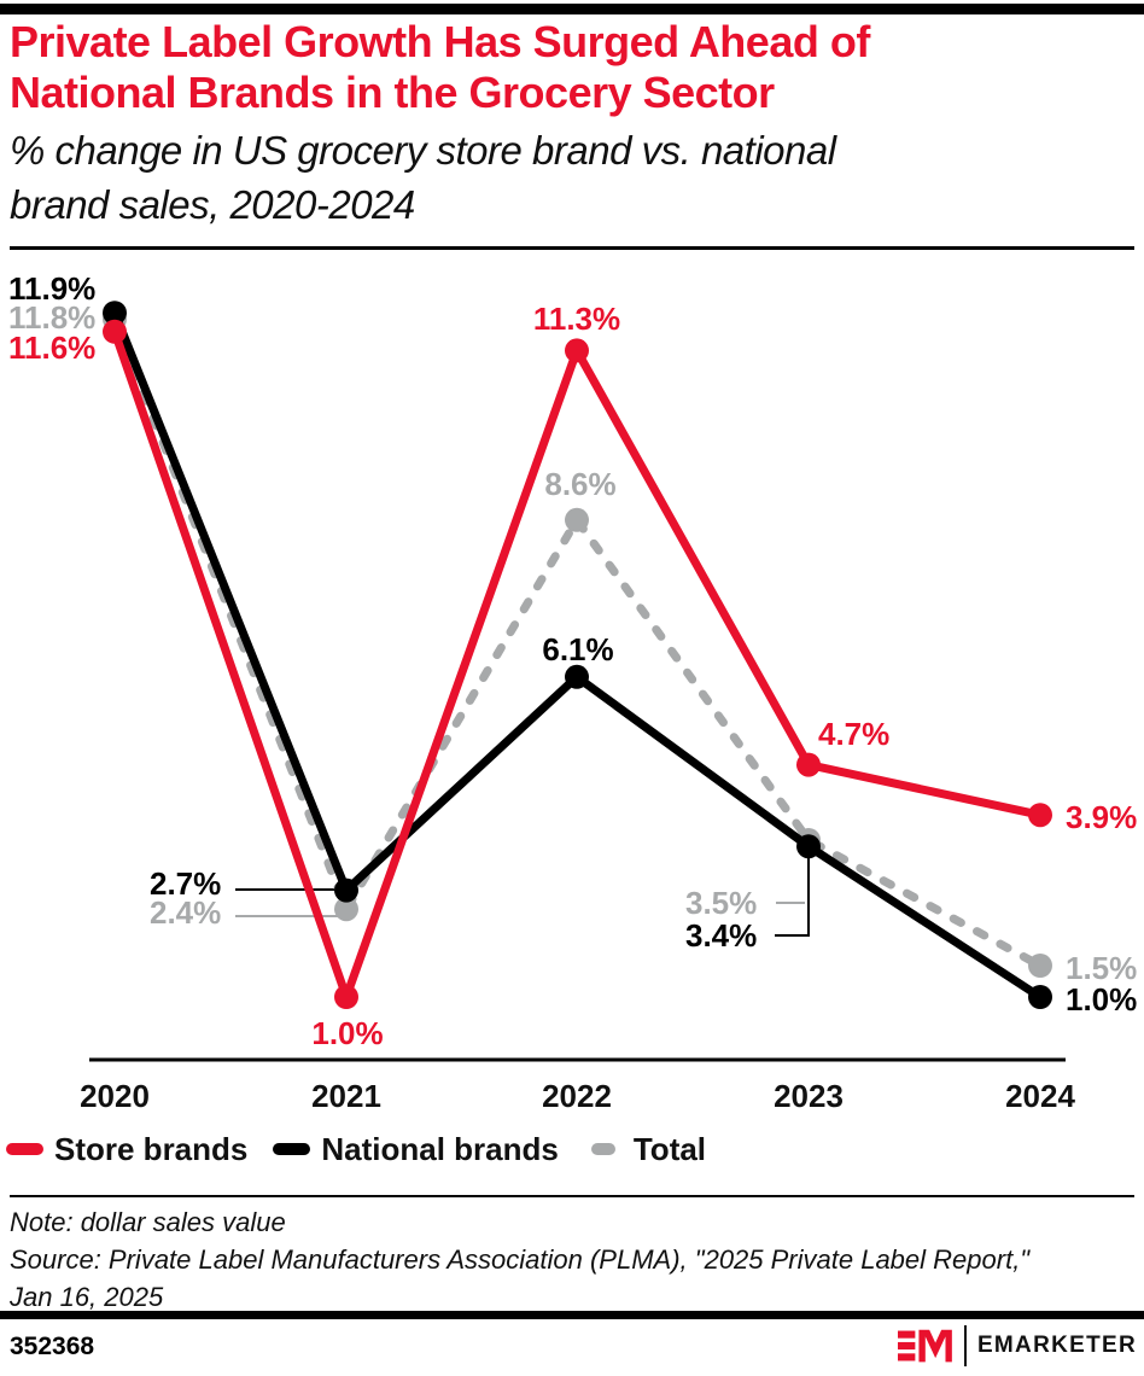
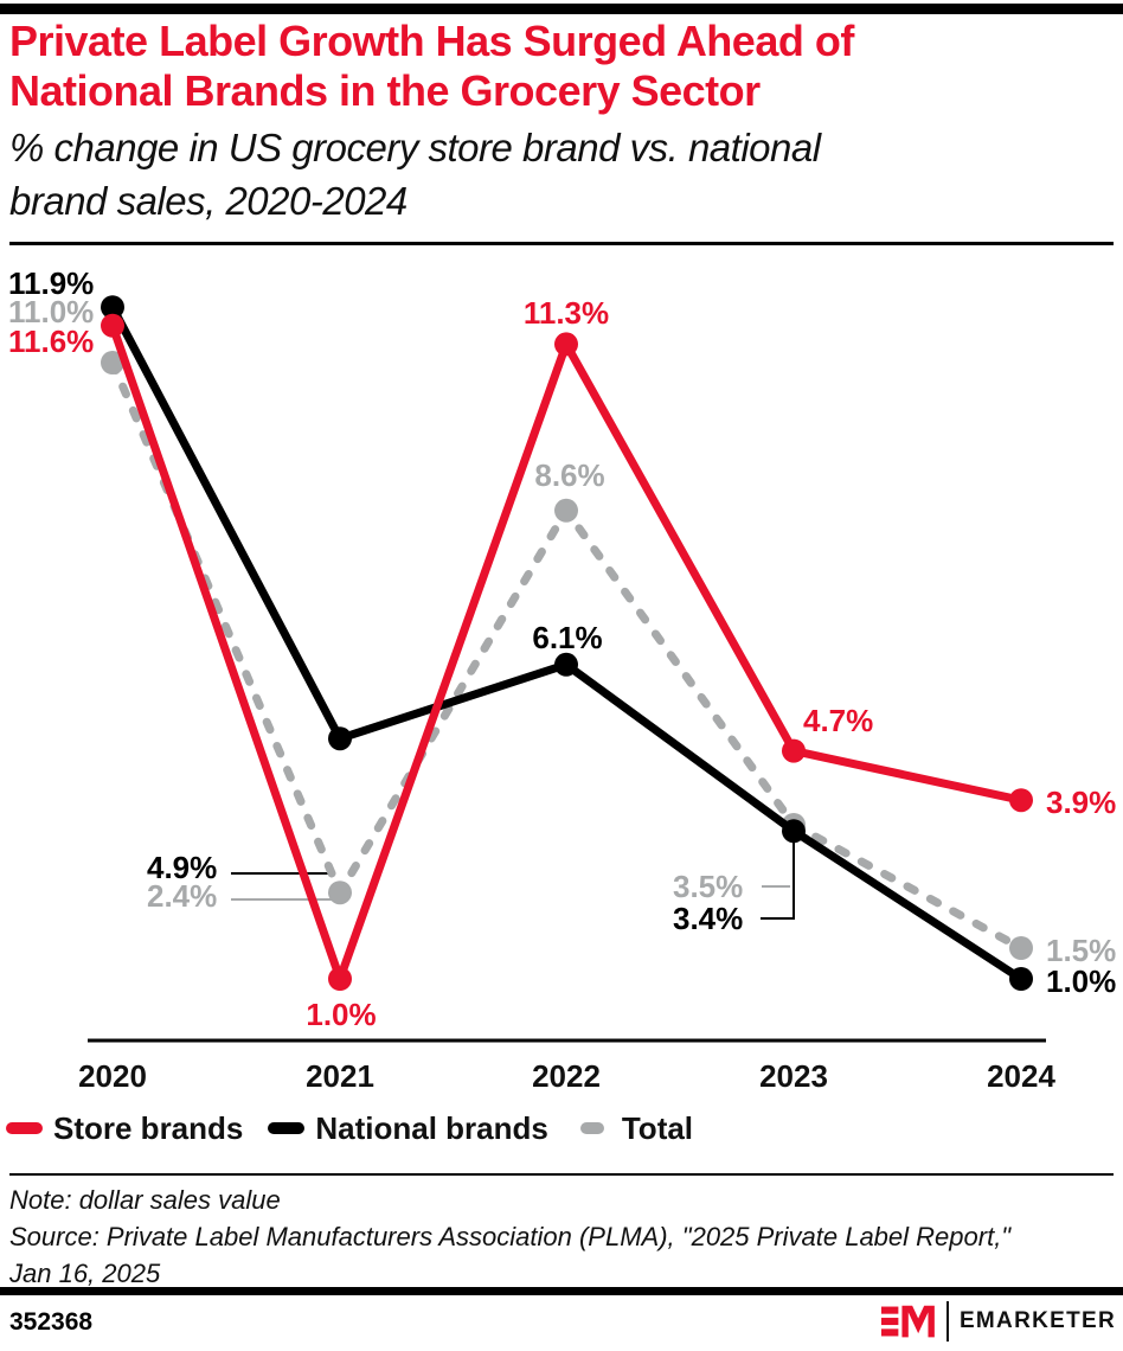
Total/2020: 11.8% -> 11.0%
National brands/2021: 2.7% -> 4.9%
